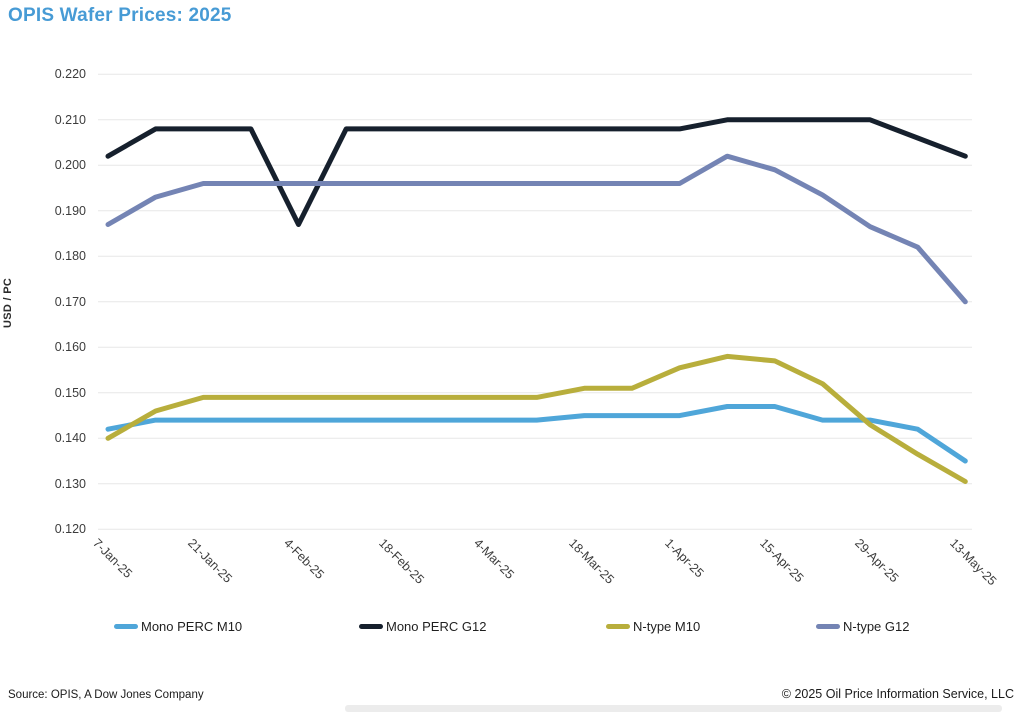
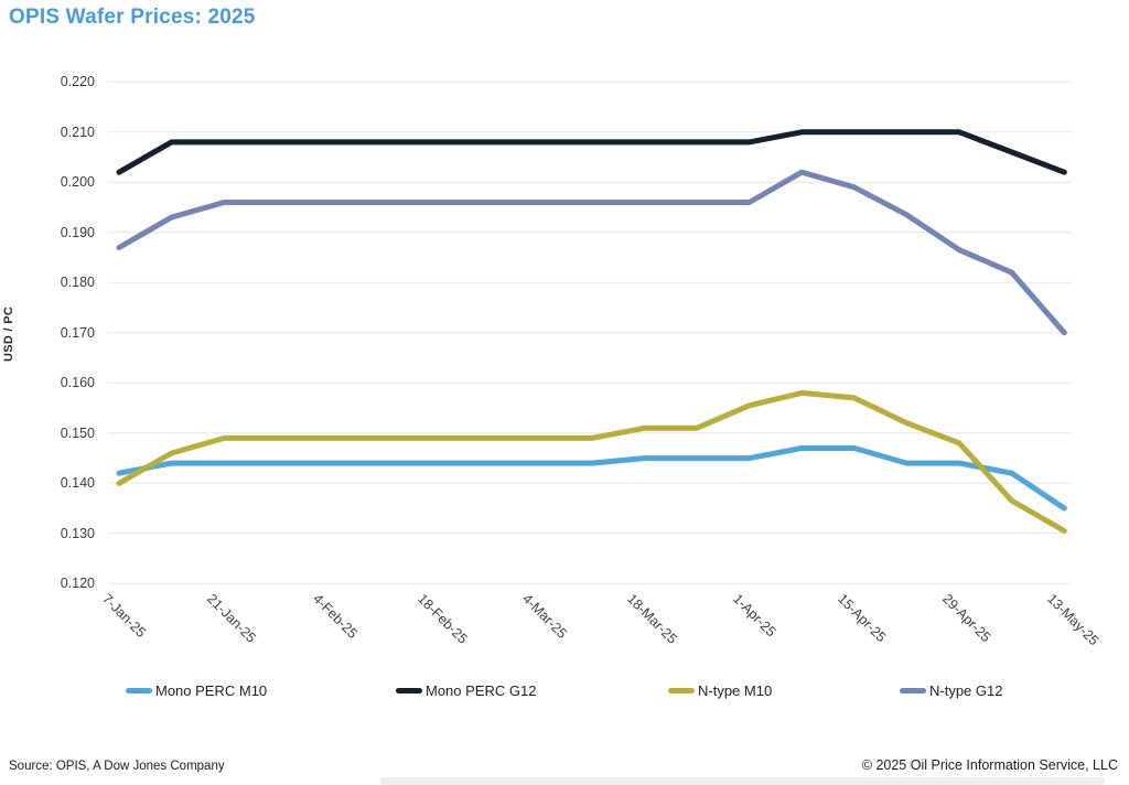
Mono PERC G12/4-Feb-25: 0.187 -> 0.208
N-type M10/29-Apr-25: 0.143 -> 0.148
